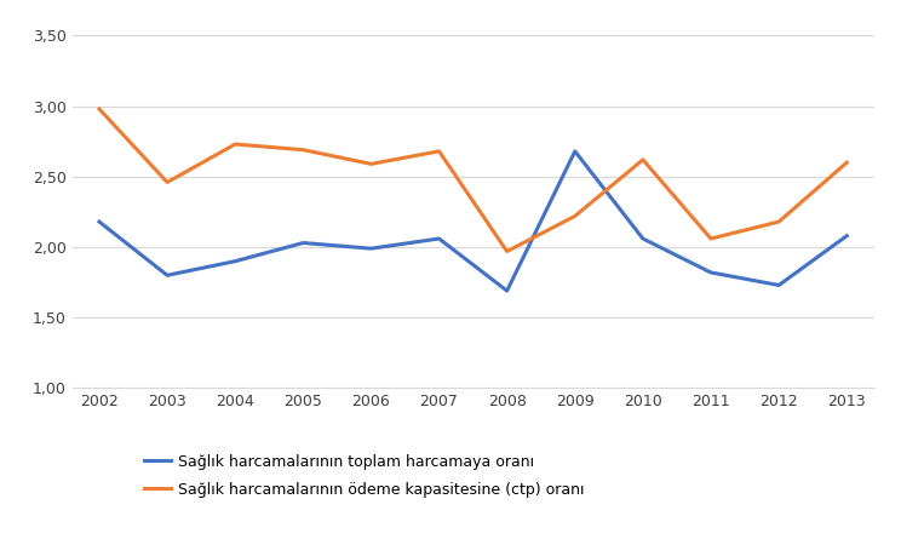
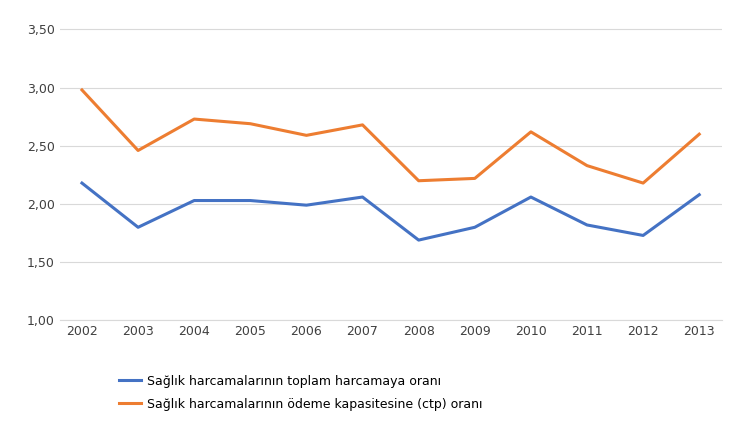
Sağlık harcamalarının toplam harcamaya oranı/2004: 1,90 -> 2,03
Sağlık harcamalarının ödeme kapasitesine (ctp) oranı/2008: 1,97 -> 2,20
Sağlık harcamalarının toplam harcamaya oranı/2009: 2,68 -> 1,80
Sağlık harcamalarının ödeme kapasitesine (ctp) oranı/2011: 2,06 -> 2,33
